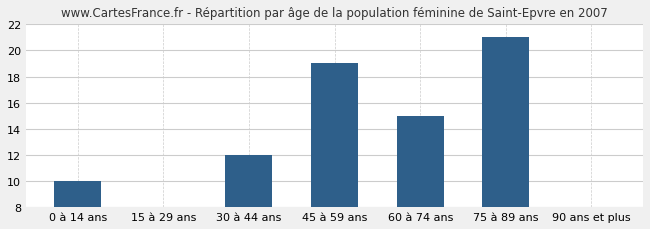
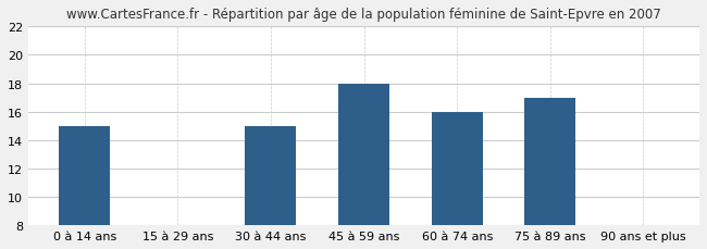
0 à 14 ans: 10 -> 15
30 à 44 ans: 12 -> 15
45 à 59 ans: 19 -> 18
60 à 74 ans: 15 -> 16
75 à 89 ans: 21 -> 17
